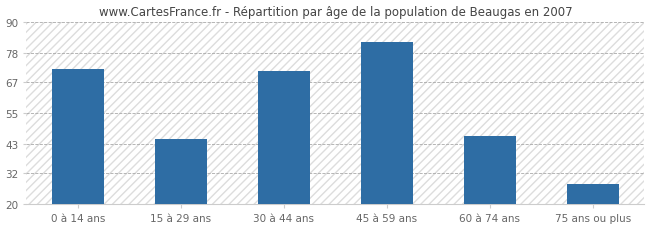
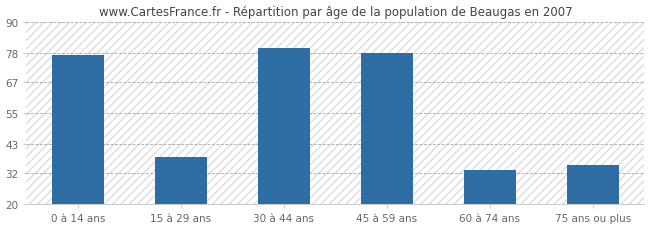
0 à 14 ans: 72 -> 77
15 à 29 ans: 45 -> 38
30 à 44 ans: 71 -> 80
45 à 59 ans: 82 -> 78
60 à 74 ans: 46 -> 33
75 ans ou plus: 28 -> 35
